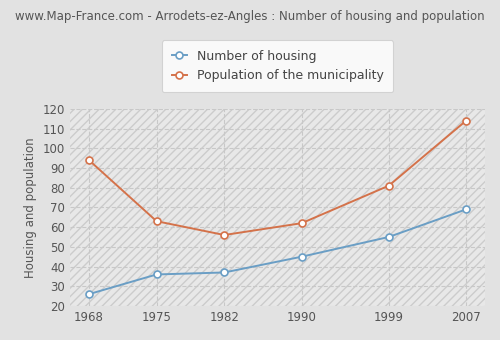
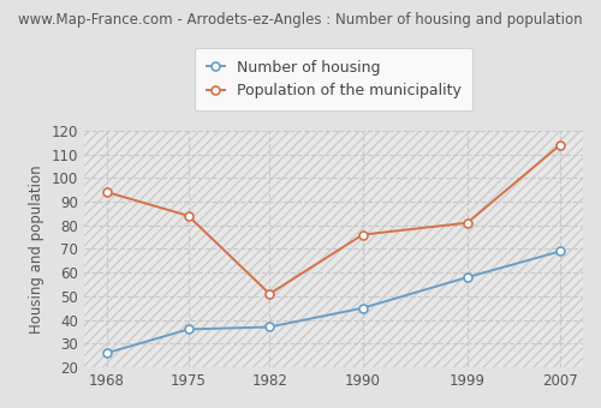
Population of the municipality/1975: 63 -> 84
Population of the municipality/1982: 56 -> 51
Population of the municipality/1990: 62 -> 76
Number of housing/1999: 55 -> 58
